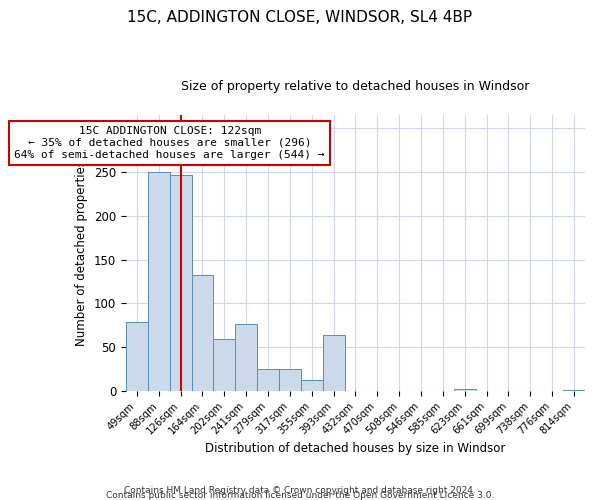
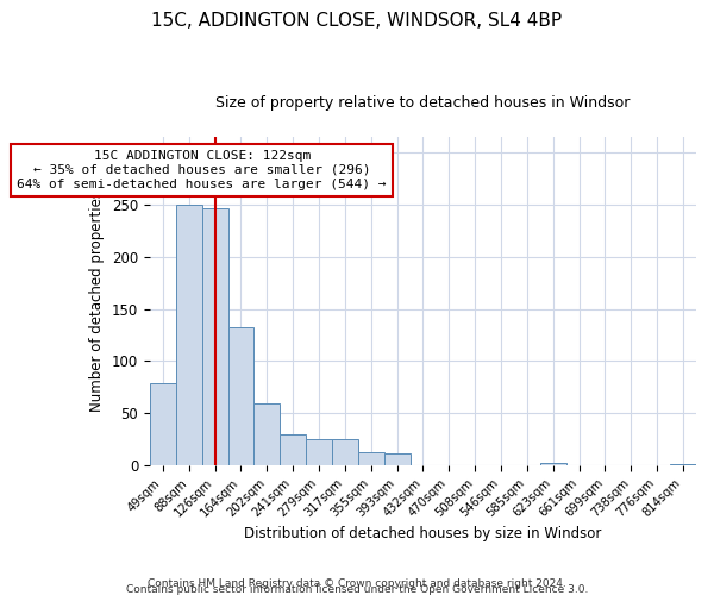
241sqm: 76 -> 30
393sqm: 64 -> 11
